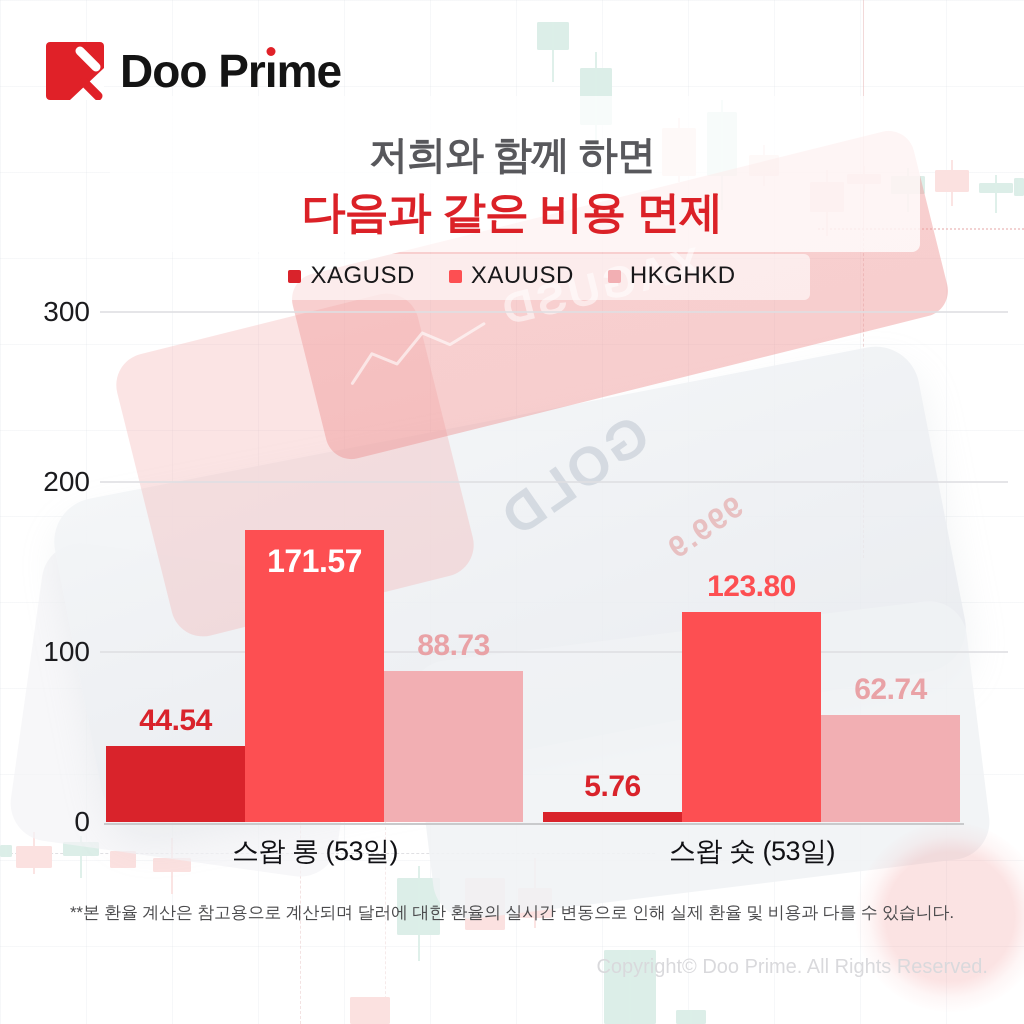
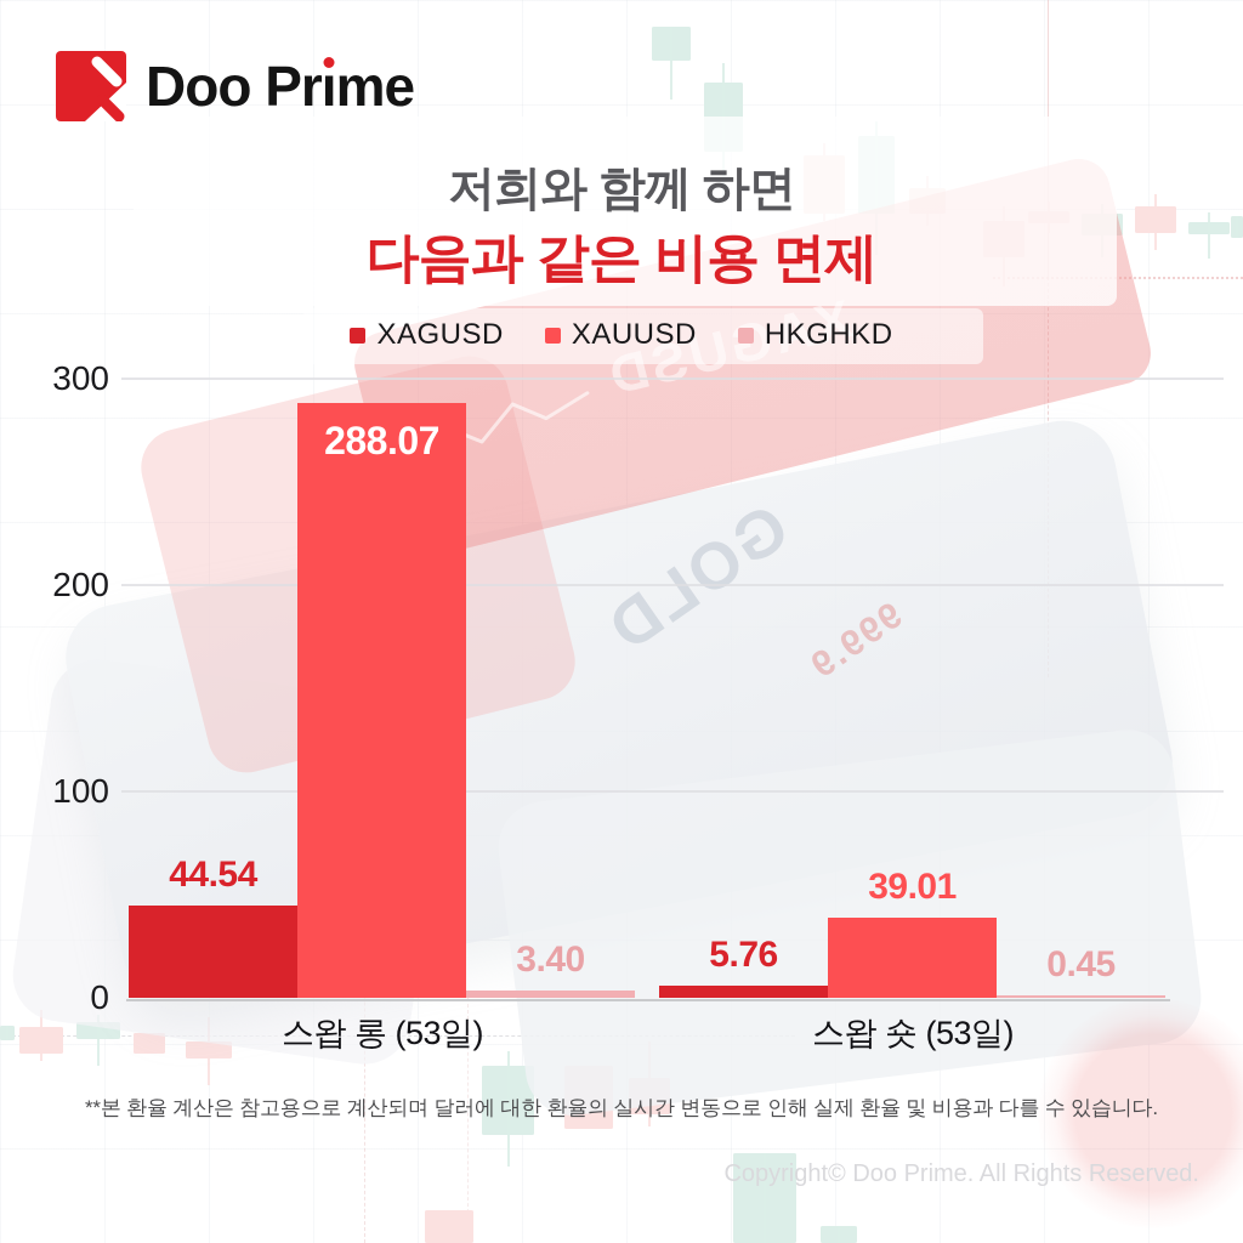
XAUUSD/스왑 롱 (53일): 171.57 -> 288.07
HKGHKD/스왑 롱 (53일): 88.73 -> 3.40
XAUUSD/스왑 숏 (53일): 123.80 -> 39.01
HKGHKD/스왑 숏 (53일): 62.74 -> 0.45
